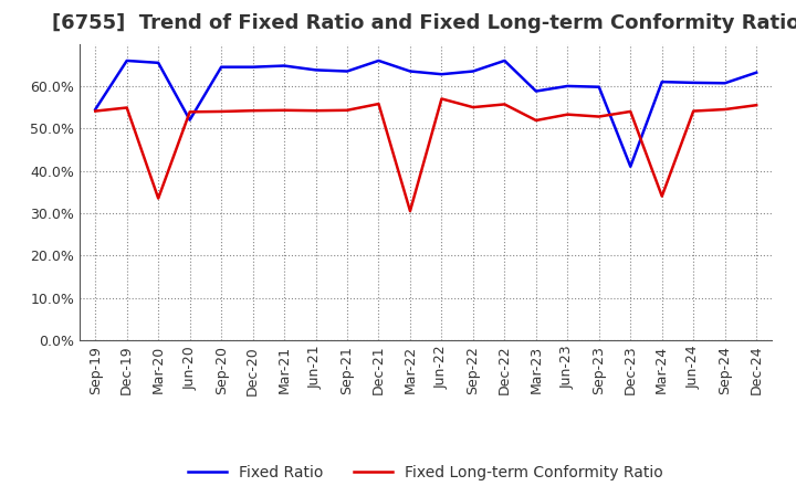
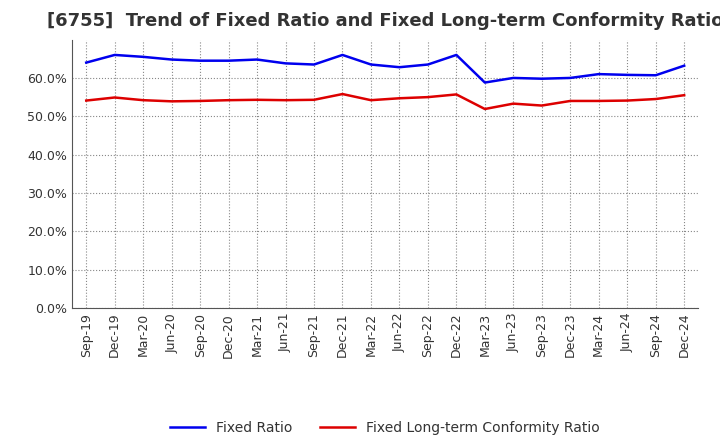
Fixed Ratio/Sep-19: 54.5% -> 64.0%
Fixed Long-term Conformity Ratio/Mar-20: 33.5% -> 54.2%
Fixed Ratio/Jun-20: 52.0% -> 64.8%
Fixed Long-term Conformity Ratio/Mar-22: 30.5% -> 54.2%
Fixed Long-term Conformity Ratio/Jun-22: 57.0% -> 54.7%
Fixed Ratio/Dec-23: 41.0% -> 60.0%
Fixed Long-term Conformity Ratio/Mar-24: 34.0% -> 54.0%
